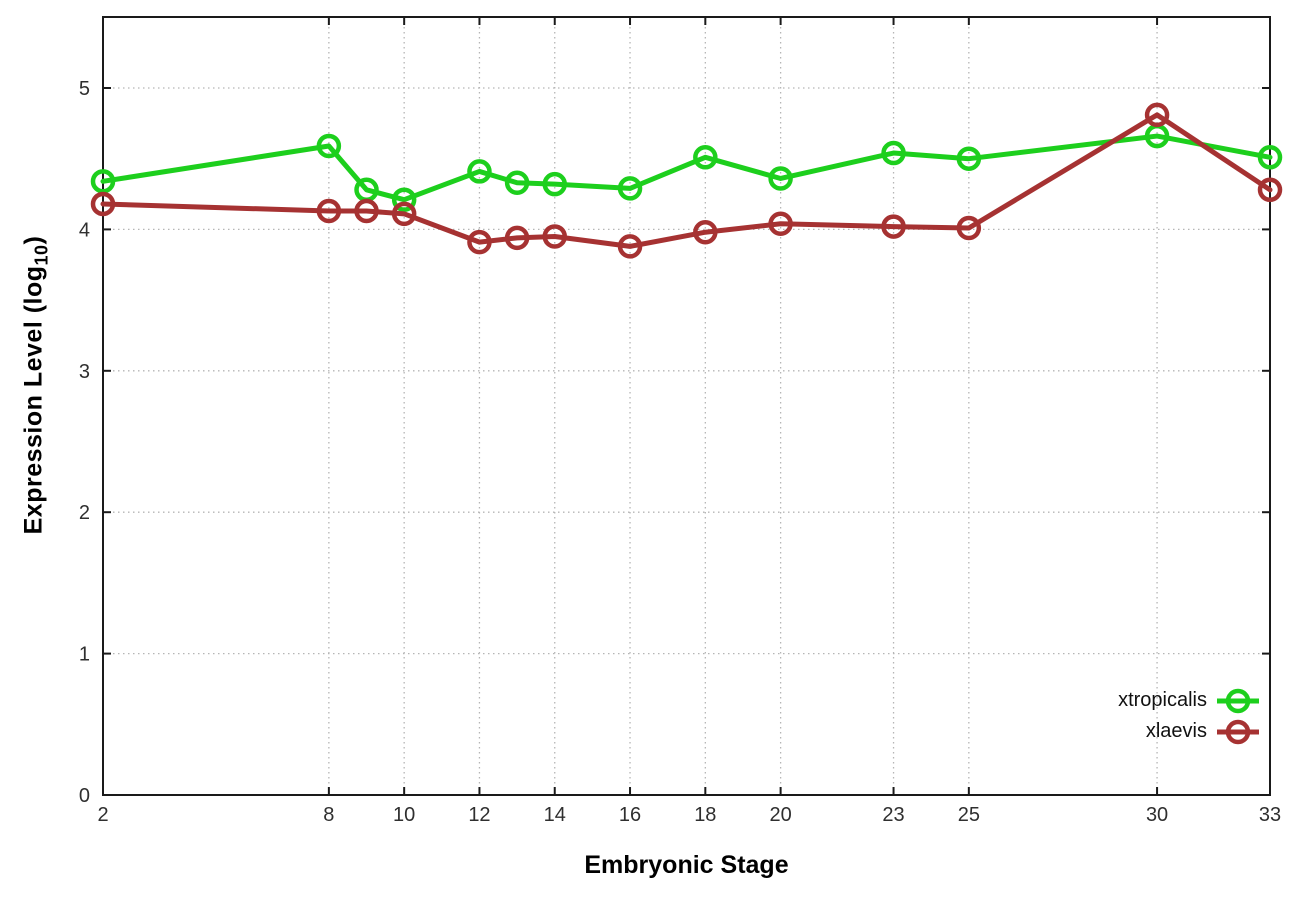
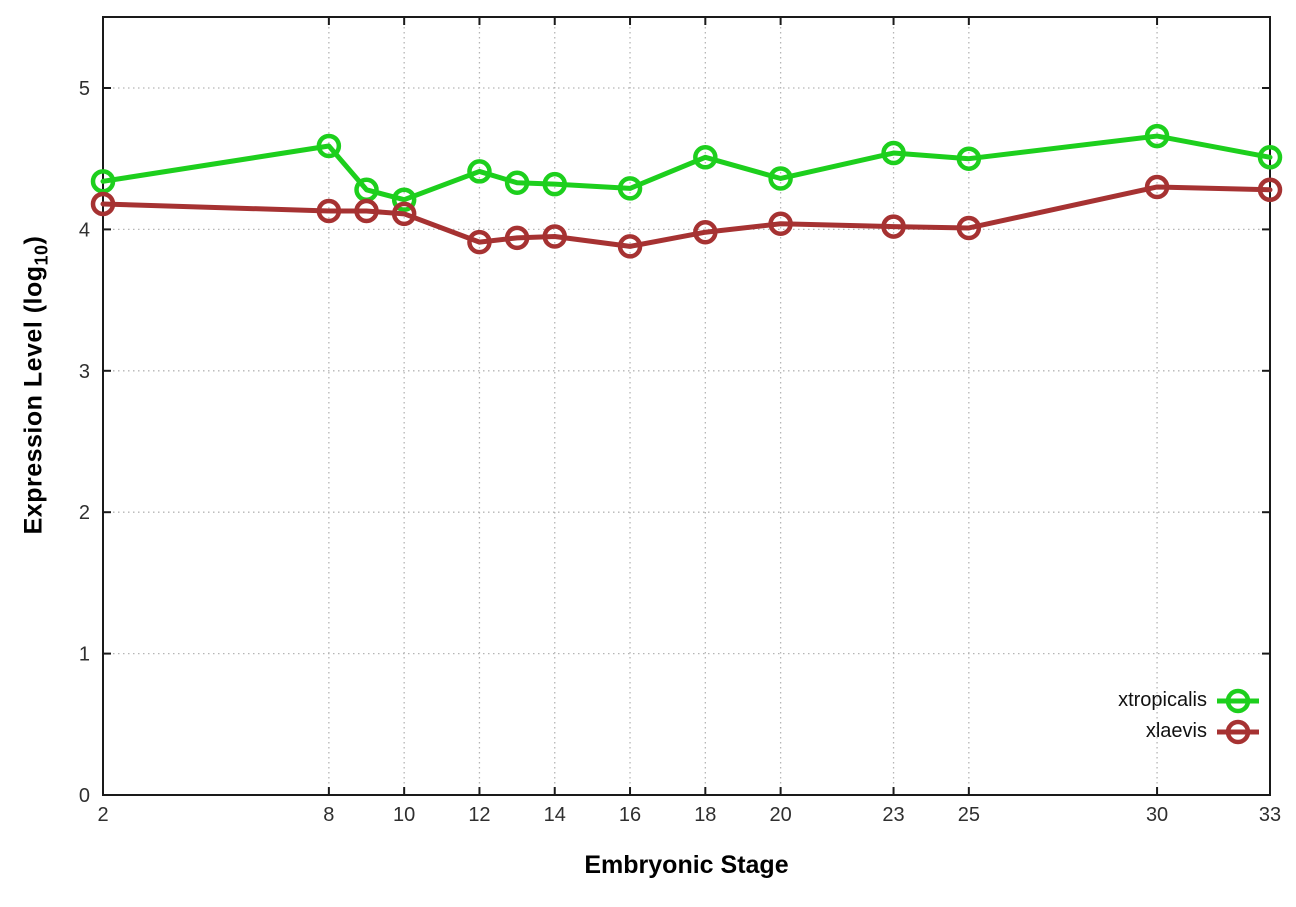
xlaevis/30: 4.81 -> 4.30
